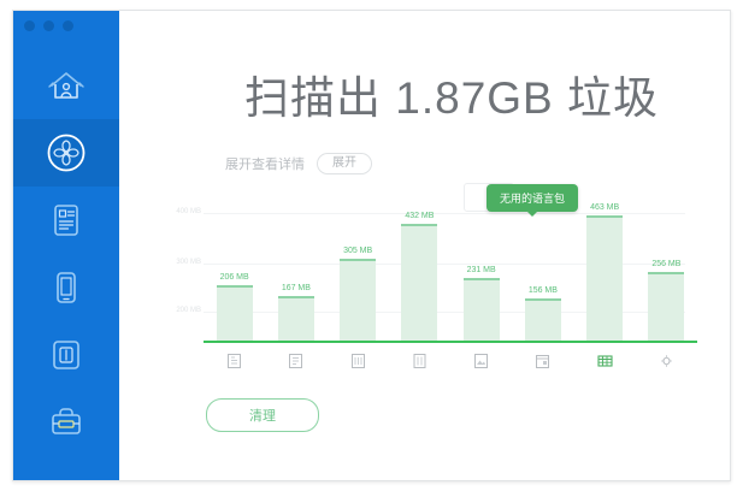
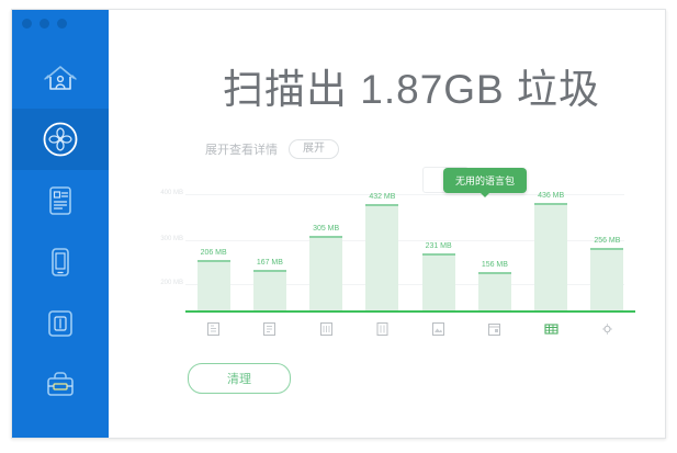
无用的语言包: 463 -> 436
